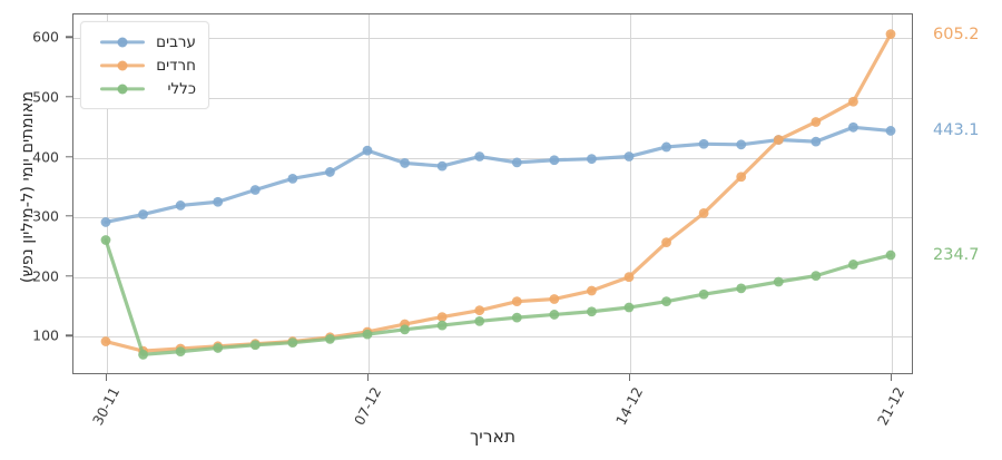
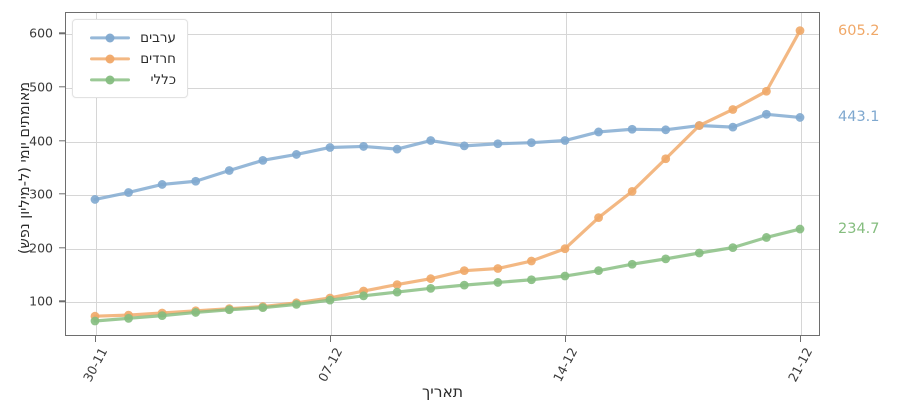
חרדים/30-11: 90 -> 70
כללי/30-11: 260 -> 60
ערבים/07-12: 410 -> 390
